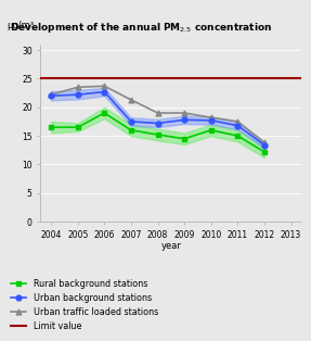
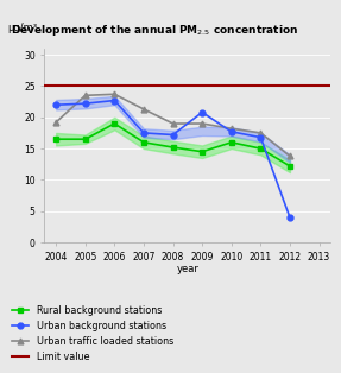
Urban traffic loaded stations/2004: 22.2 -> 19.2
Urban background stations/2009: 17.8 -> 20.8
Urban background stations/2012: 13.4 -> 4.0
